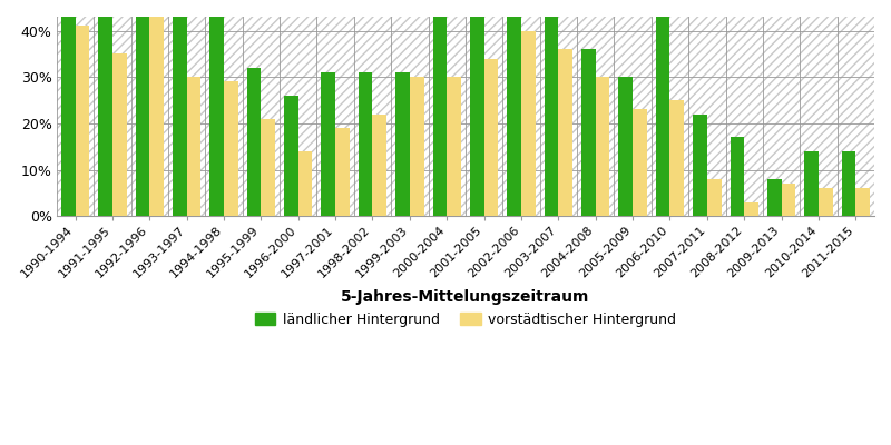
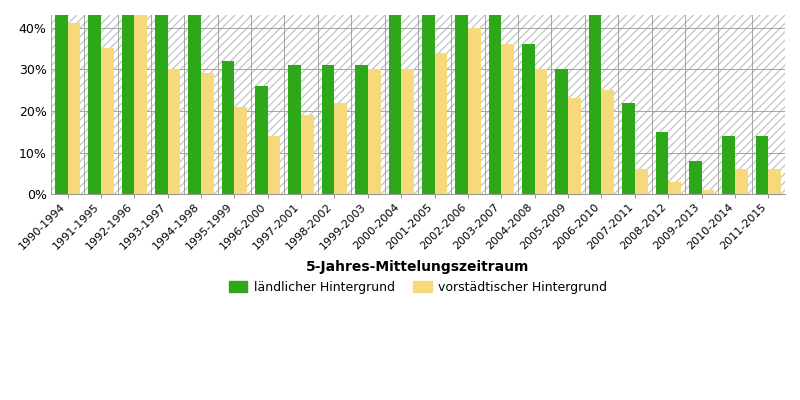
vorstädtischer Hintergrund/2007-2011: 8% -> 6%
ländlicher Hintergrund/2008-2012: 17% -> 15%
vorstädtischer Hintergrund/2009-2013: 7% -> 1%
